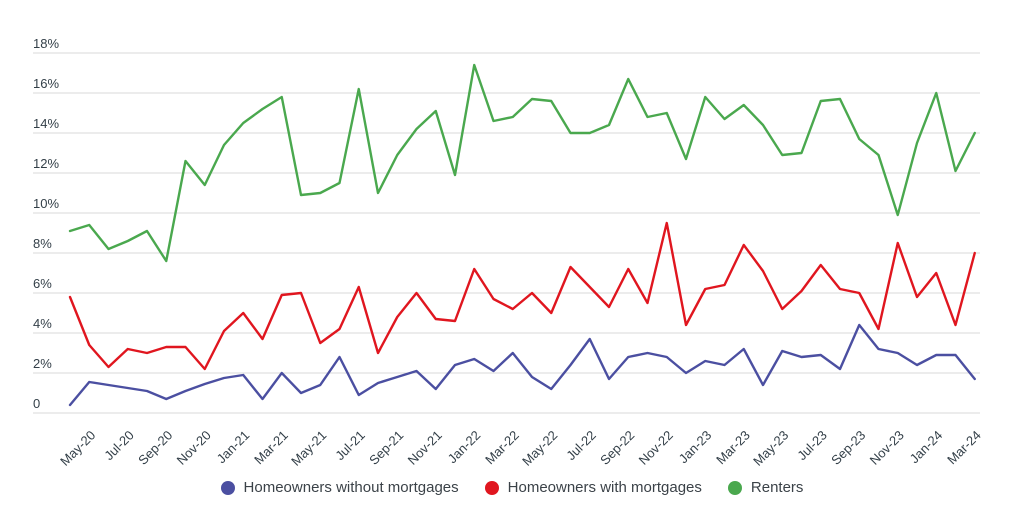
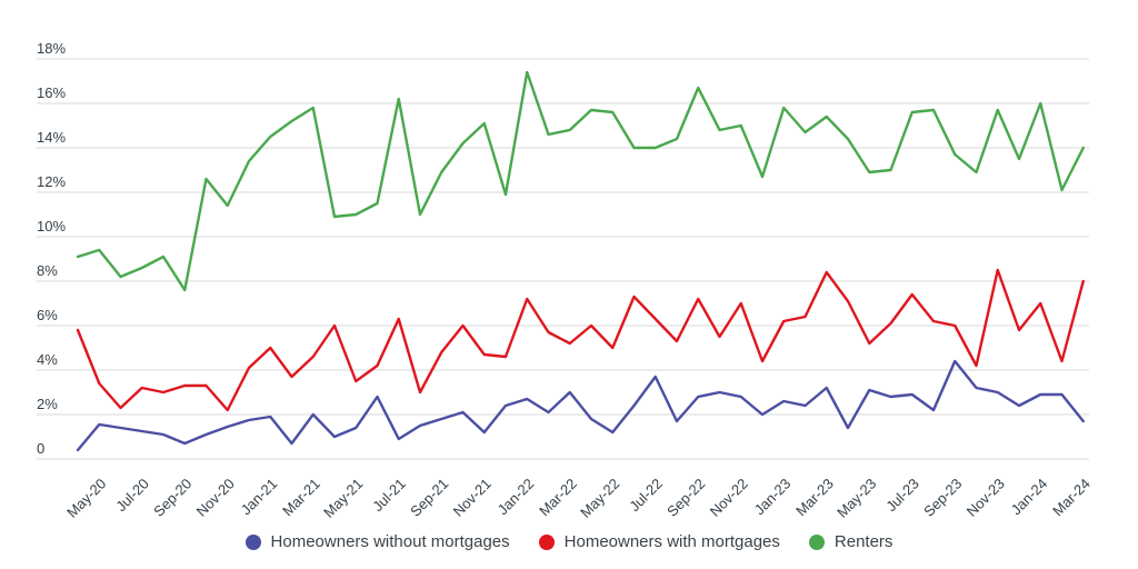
Homeowners with mortgages/Mar-21: 5.9% -> 4.6%
Homeowners with mortgages/Nov-22: 9.5% -> 7.0%
Renters/Nov-23: 9.9% -> 15.7%
